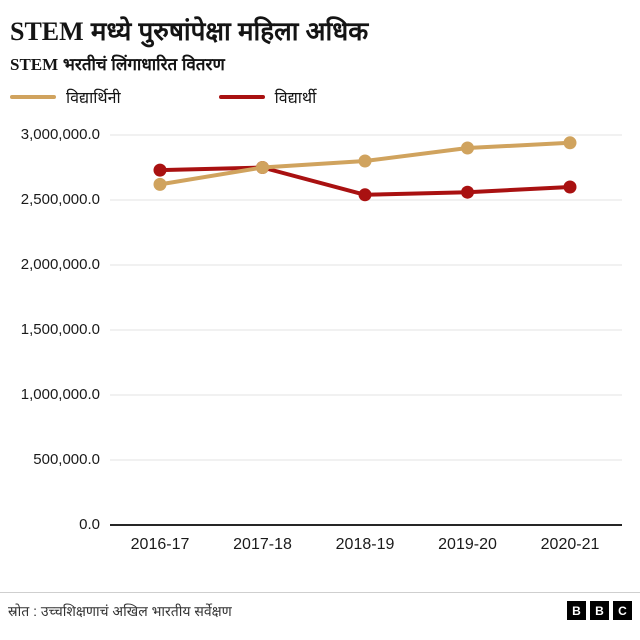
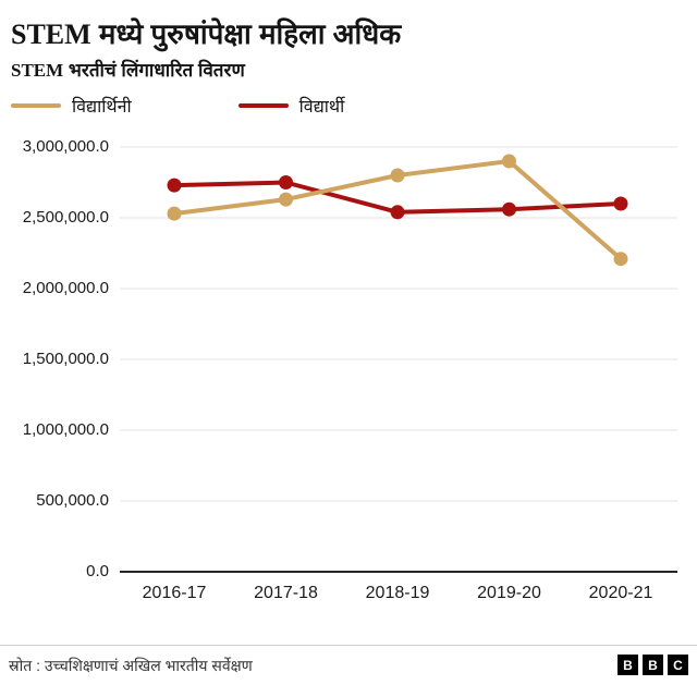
विद्यार्थिनी/2016-17: 2620000 -> 2530000
विद्यार्थिनी/2017-18: 2750000 -> 2630000
विद्यार्थिनी/2020-21: 2940000 -> 2210000
